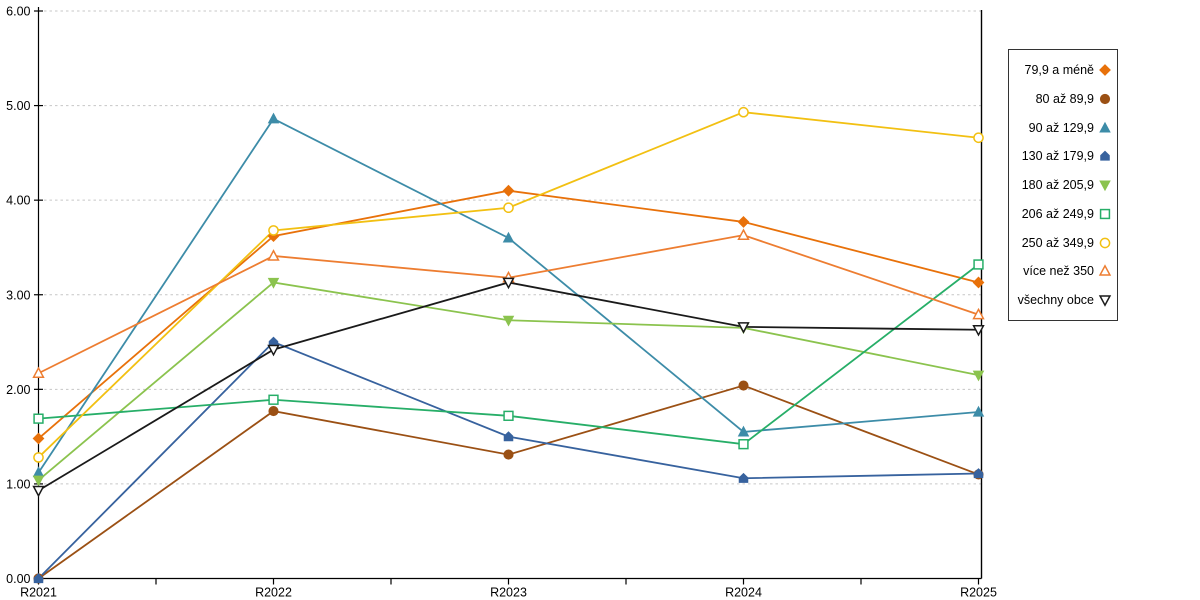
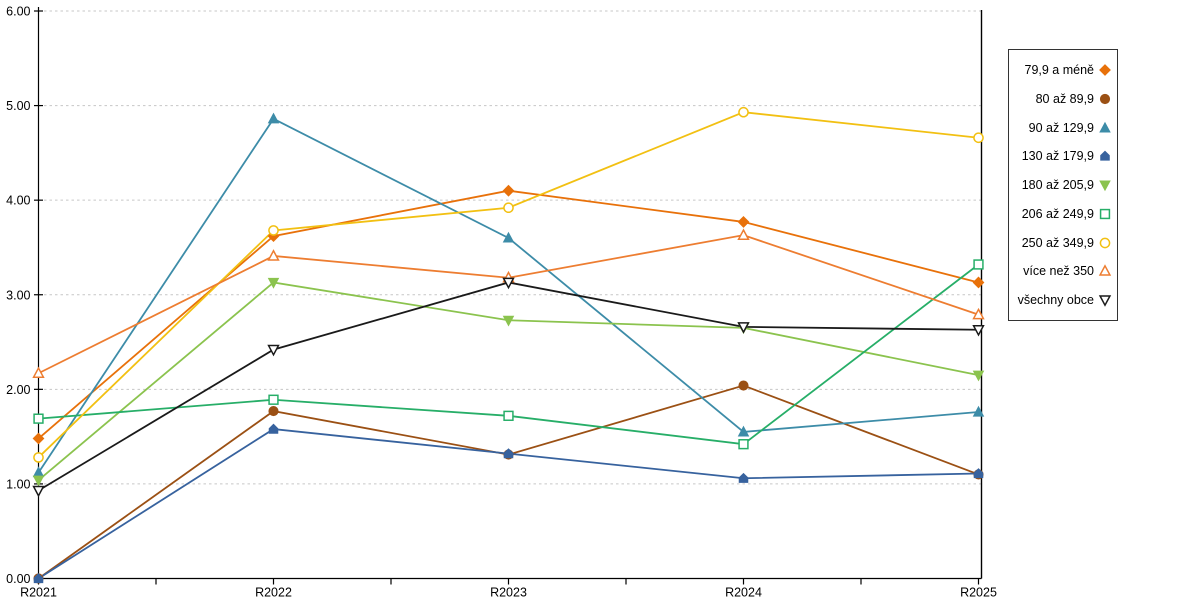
130 až 179,9/R2022: 2.5 -> 1.6
130 až 179,9/R2023: 1.5 -> 1.3
